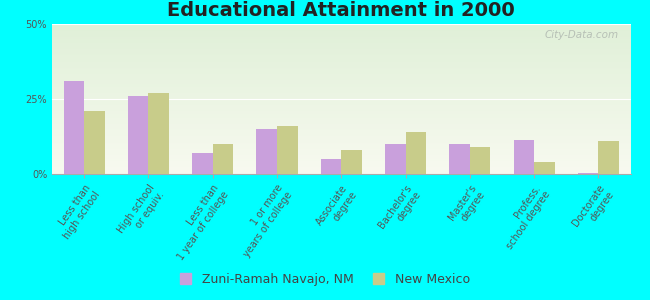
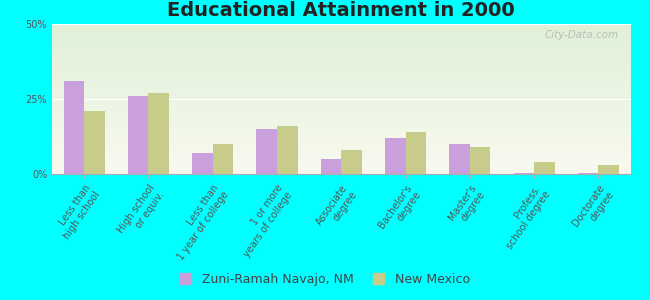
Zuni-Ramah Navajo, NM/Bachelor's degree: 10.0% -> 12.0%
Zuni-Ramah Navajo, NM/Profess. school degree: 11.5% -> 0.5%
New Mexico/Doctorate degree: 11% -> 3%
